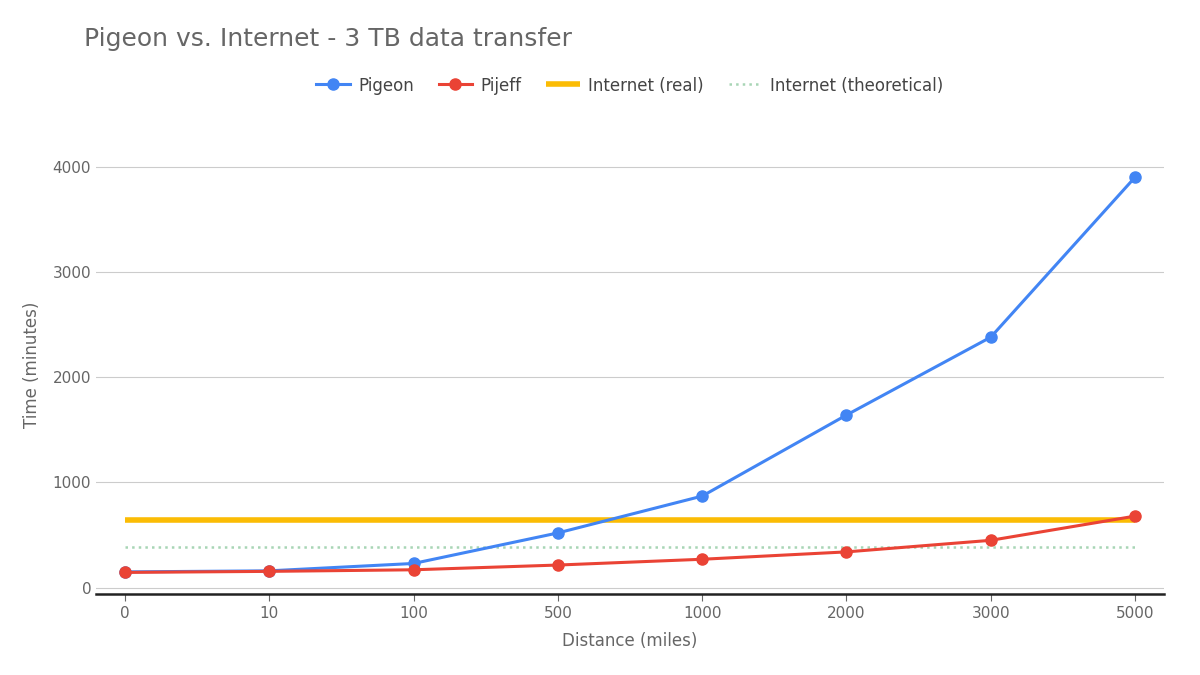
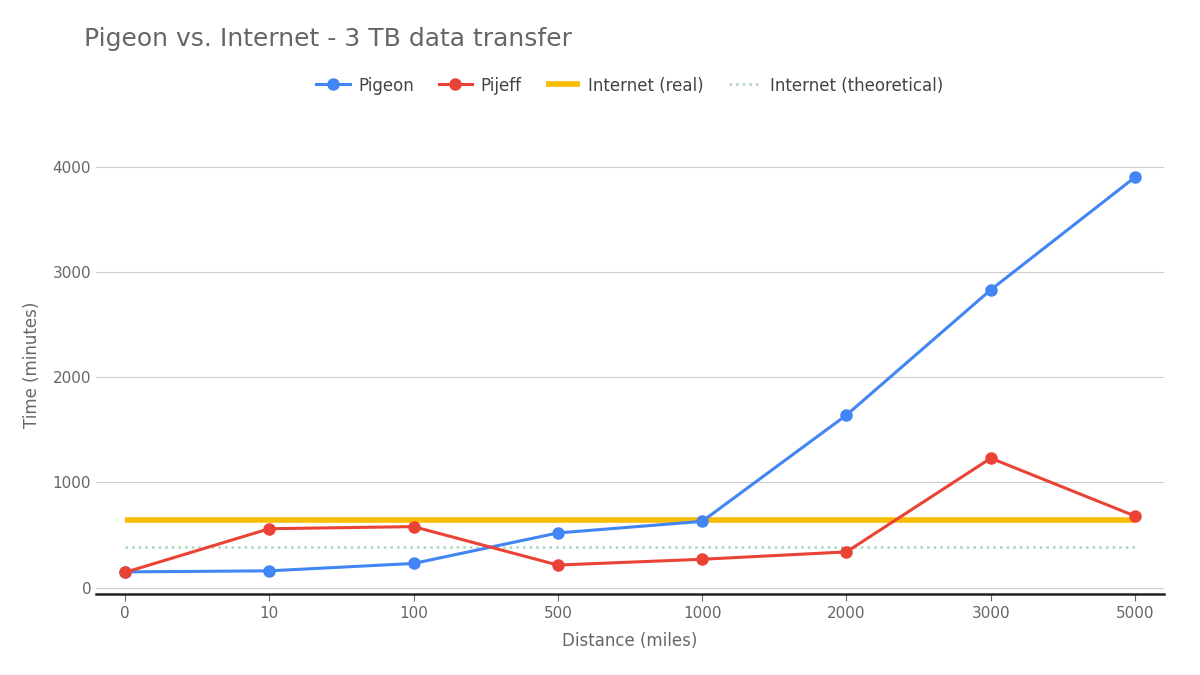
Pijeff/10: 160 -> 560
Pijeff/100: 170 -> 580
Pigeon/1000: 870 -> 630
Pigeon/3000: 2380 -> 2830
Pijeff/3000: 450 -> 1230
